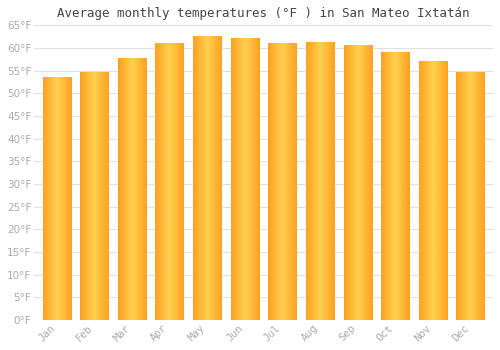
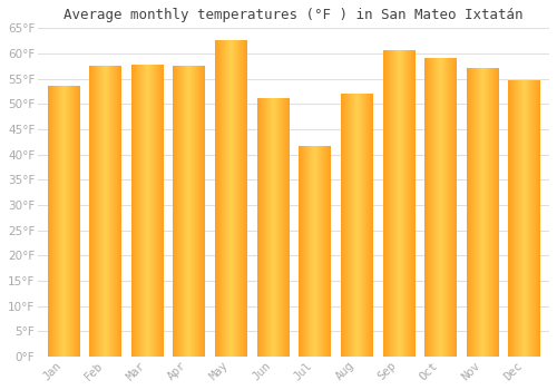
Feb: 54.7°F -> 57.5°F
Apr: 61.0°F -> 57.5°F
Jun: 62.0°F -> 51.0°F
Jul: 61.0°F -> 41.5°F
Aug: 61.2°F -> 52.0°F
